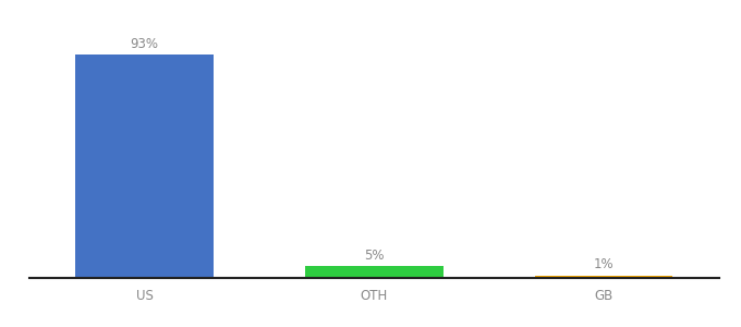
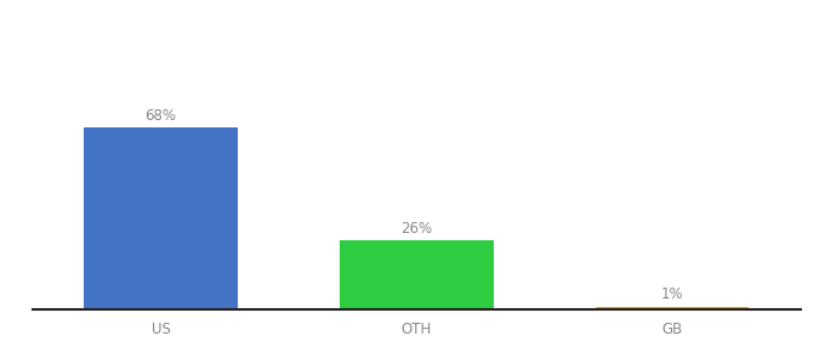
US: 93% -> 68%
OTH: 5% -> 26%
